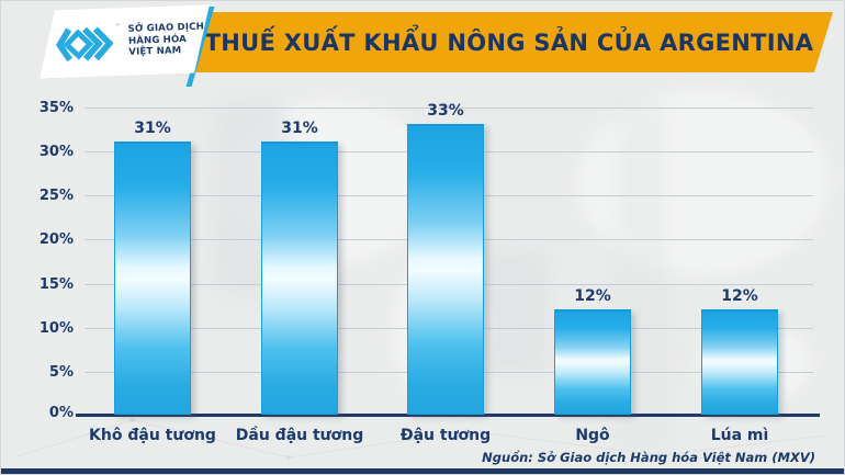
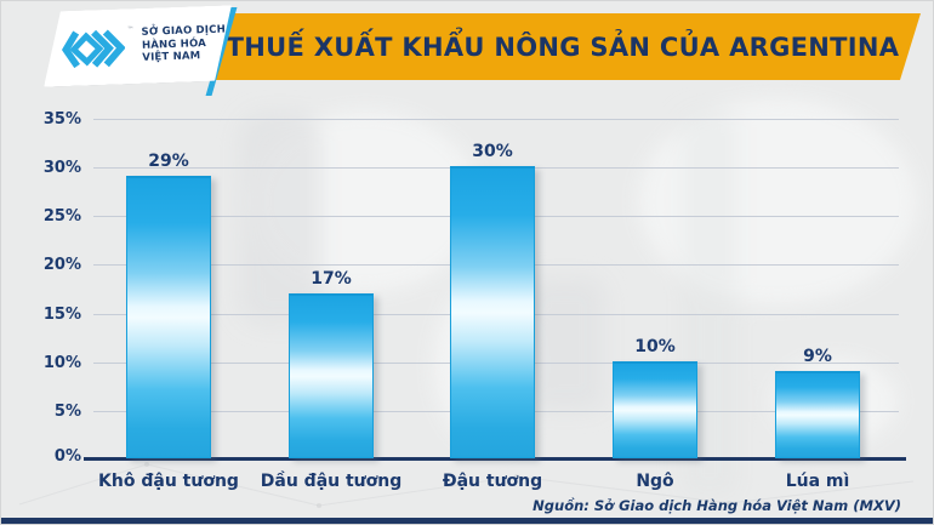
Khô đậu tương: 31% -> 29%
Dầu đậu tương: 31% -> 17%
Đậu tương: 33% -> 30%
Ngô: 12% -> 10%
Lúa mì: 12% -> 9%
